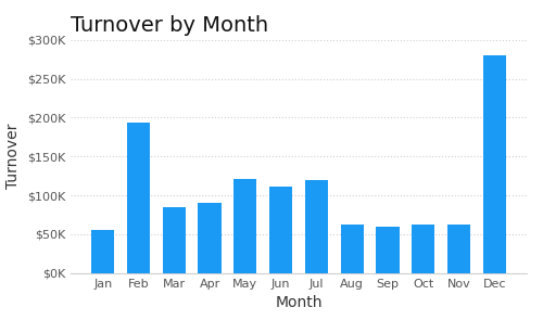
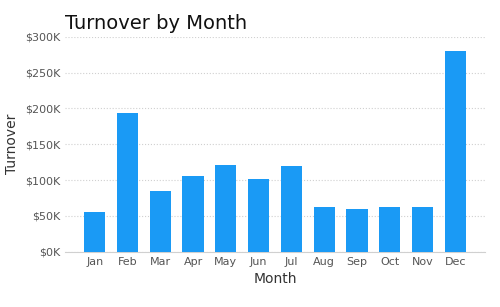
Apr: $90K -> $106K
Jun: $111K -> $102K
